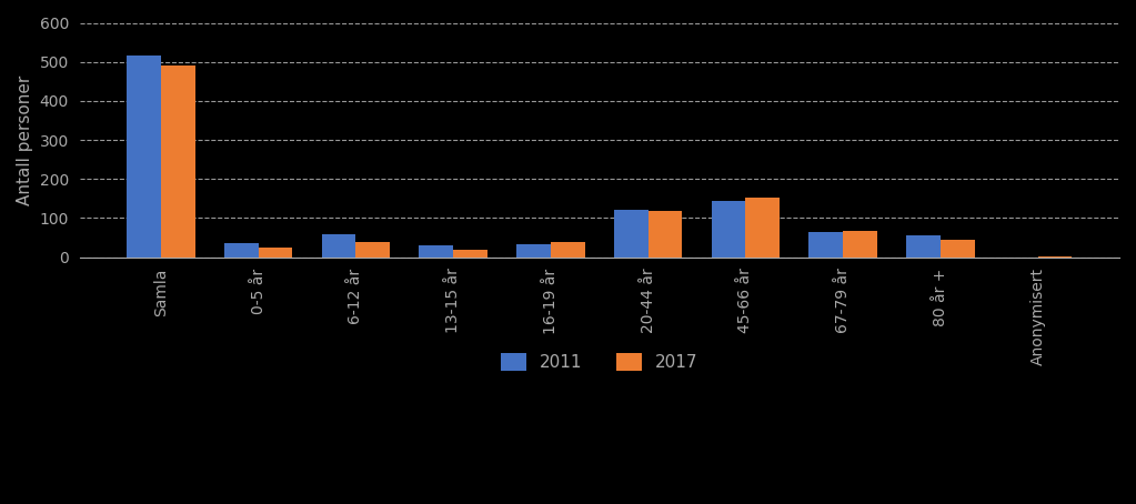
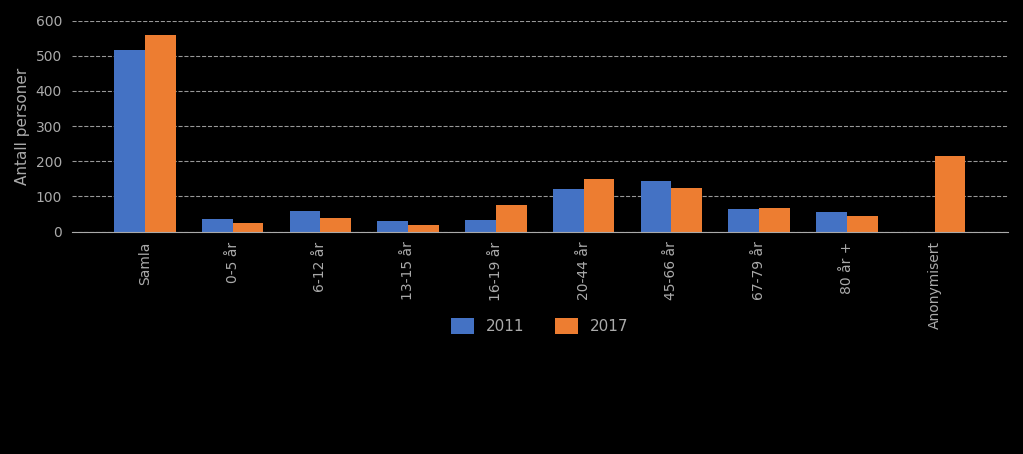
2017/Samla: 490 -> 560
2017/16-19 år: 38 -> 75
2017/20-44 år: 118 -> 150
2017/45-66 år: 153 -> 125
2017/Anonymisert: 2 -> 215
